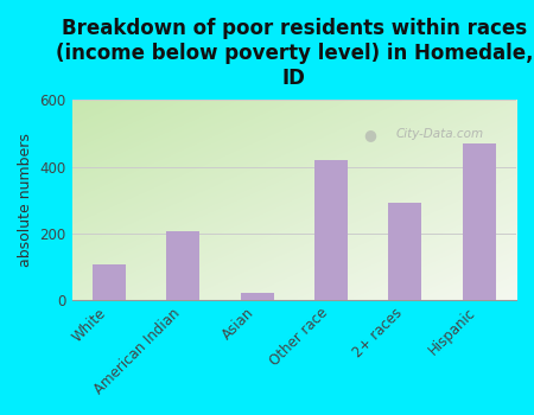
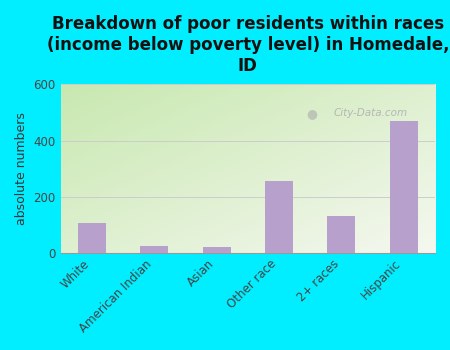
American Indian: 205 -> 25
Other race: 420 -> 255
2+ races: 290 -> 130
